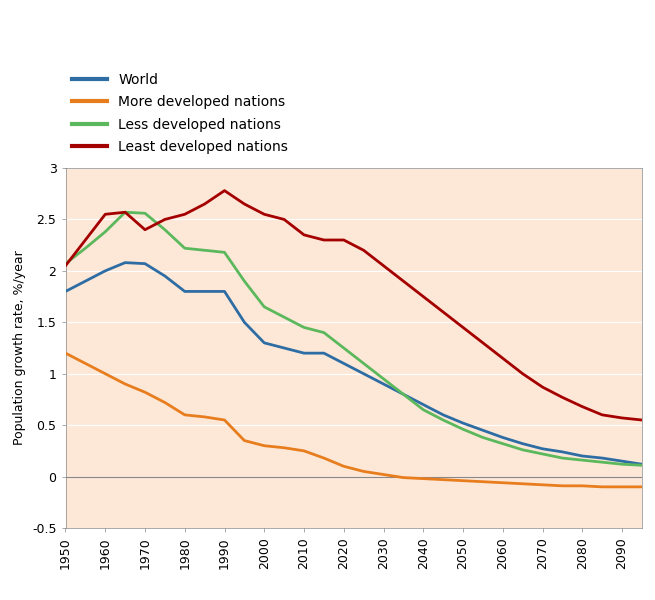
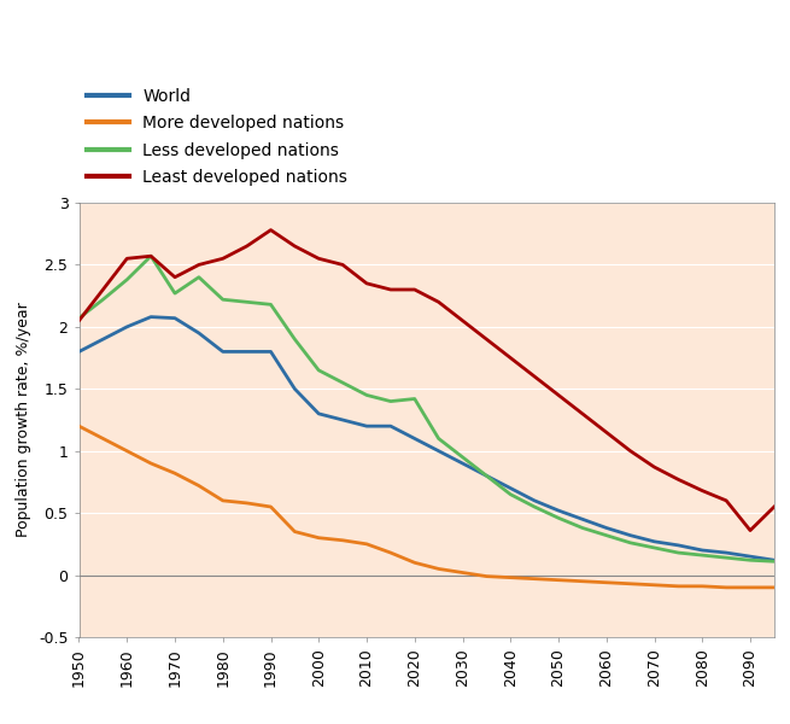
Less developed nations/1970: 2.56 -> 2.27
Less developed nations/2020: 1.25 -> 1.42
Least developed nations/2090: 0.57 -> 0.36
